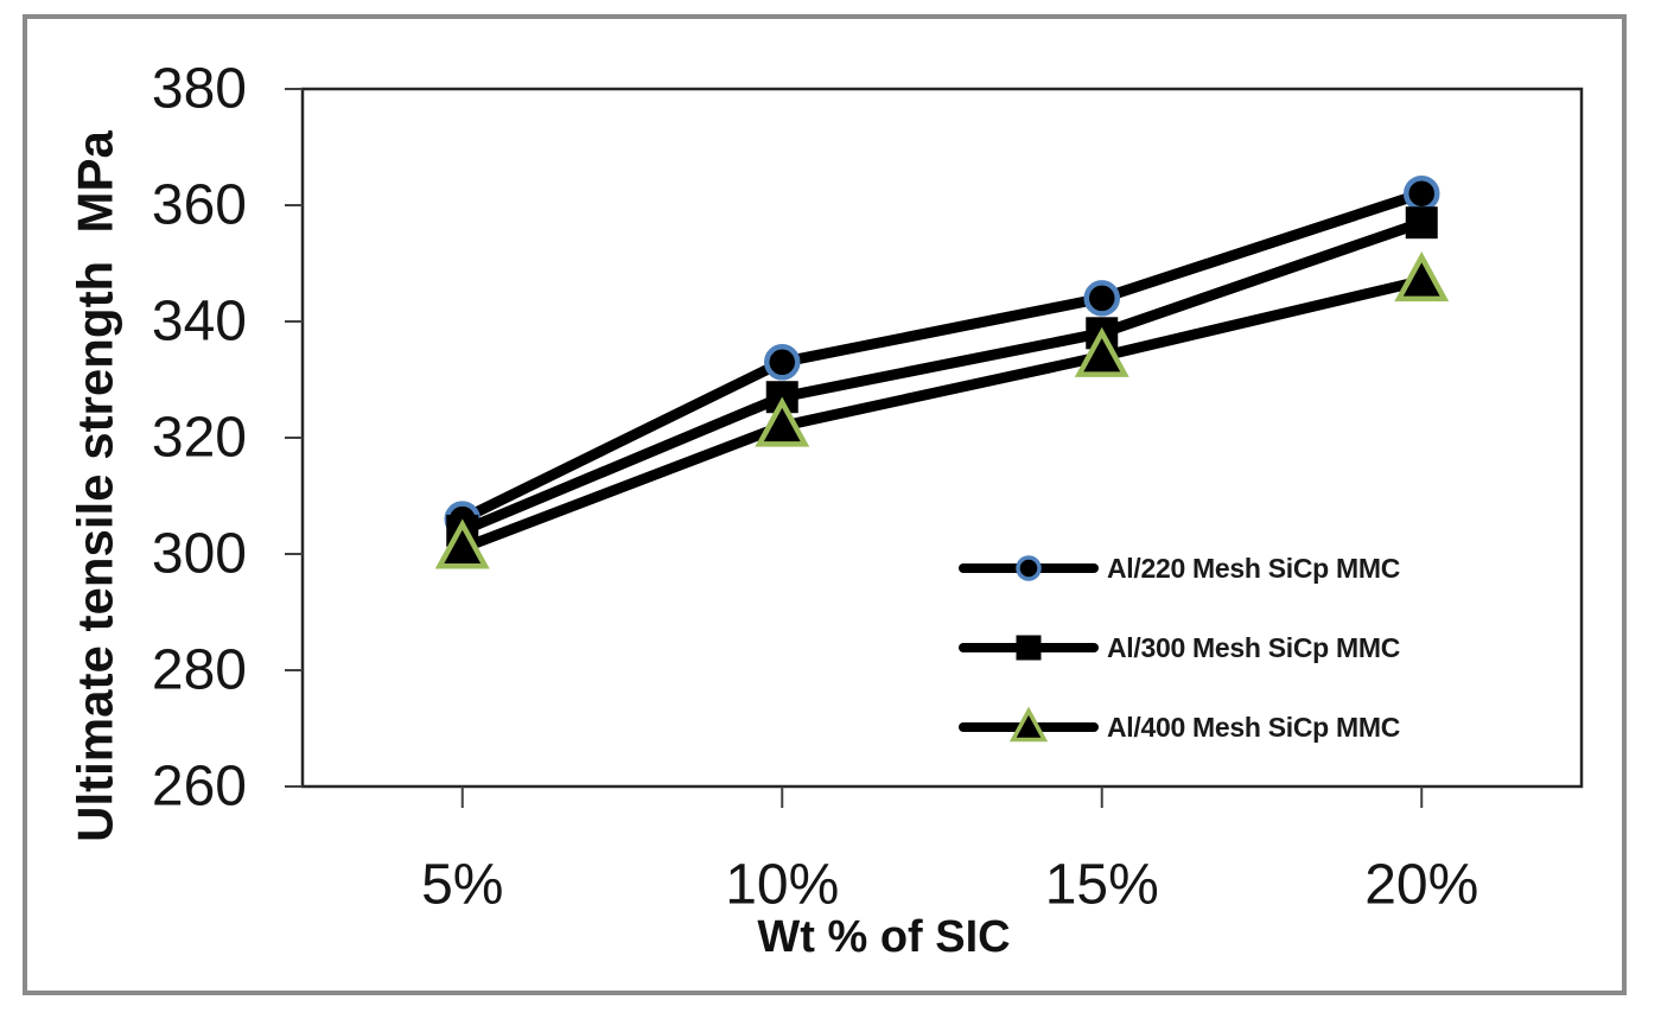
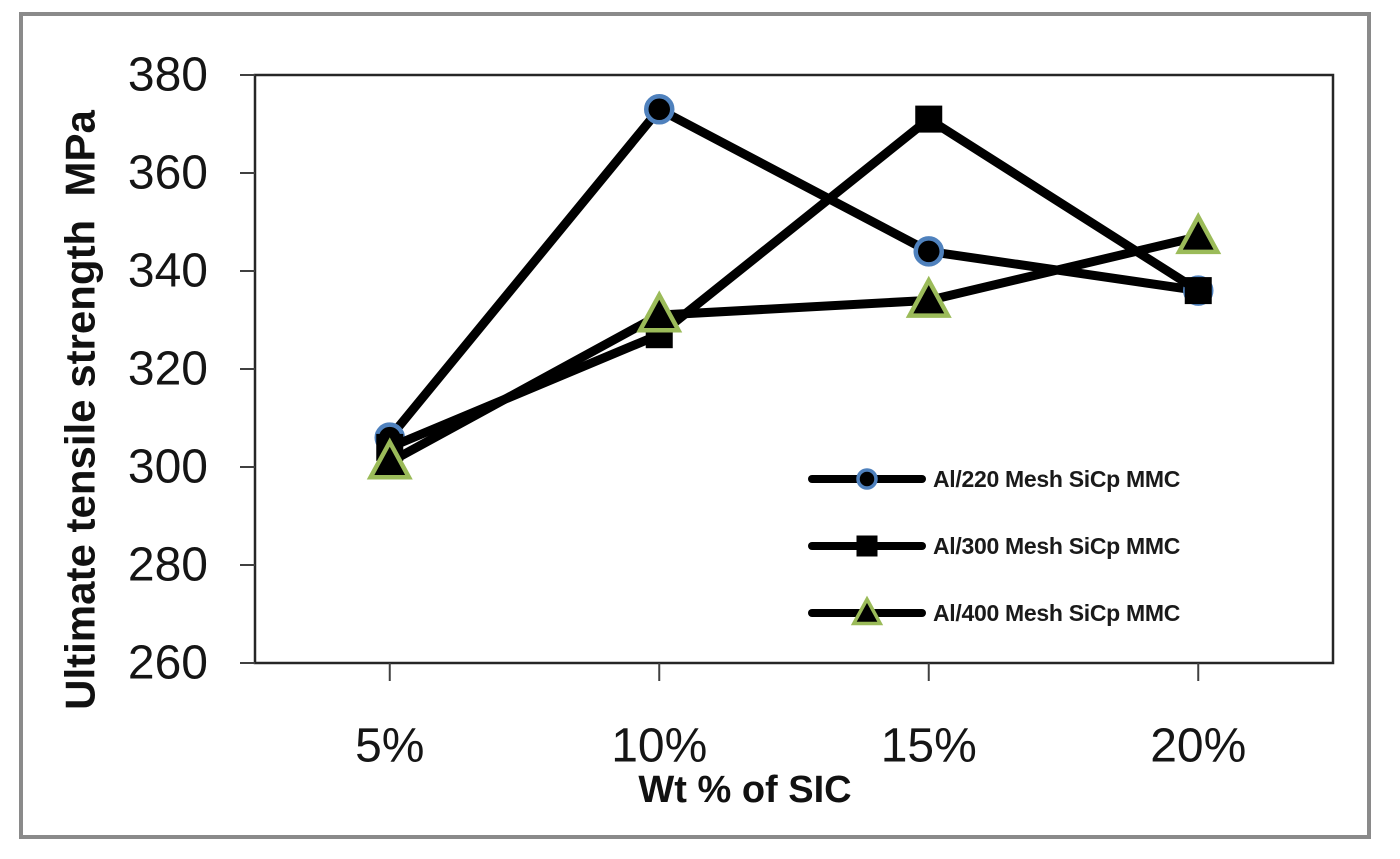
Al/220 Mesh SiCp MMC/10%: 333 -> 373
Al/400 Mesh SiCp MMC/10%: 322 -> 331
Al/300 Mesh SiCp MMC/15%: 338 -> 371
Al/220 Mesh SiCp MMC/20%: 362 -> 336
Al/300 Mesh SiCp MMC/20%: 357 -> 336
